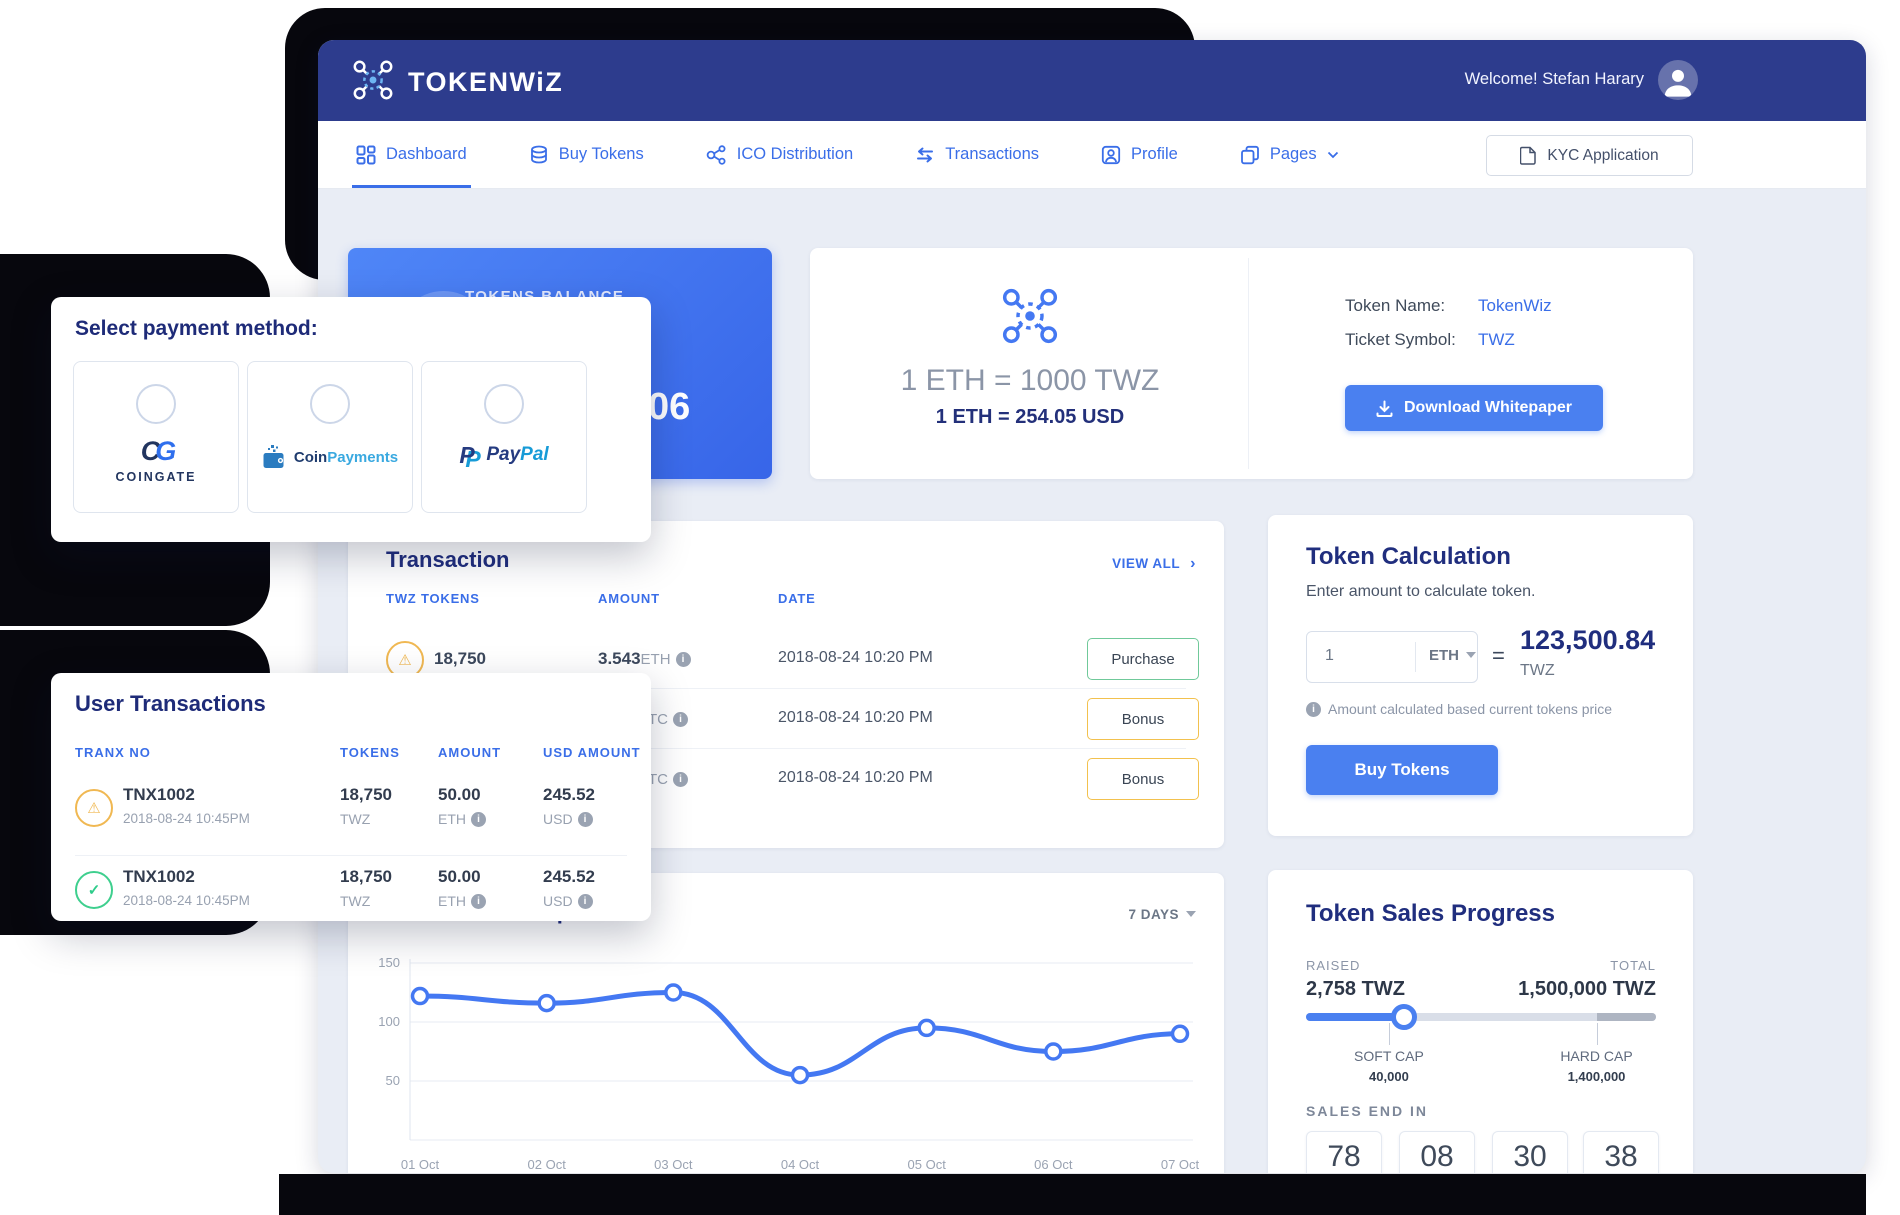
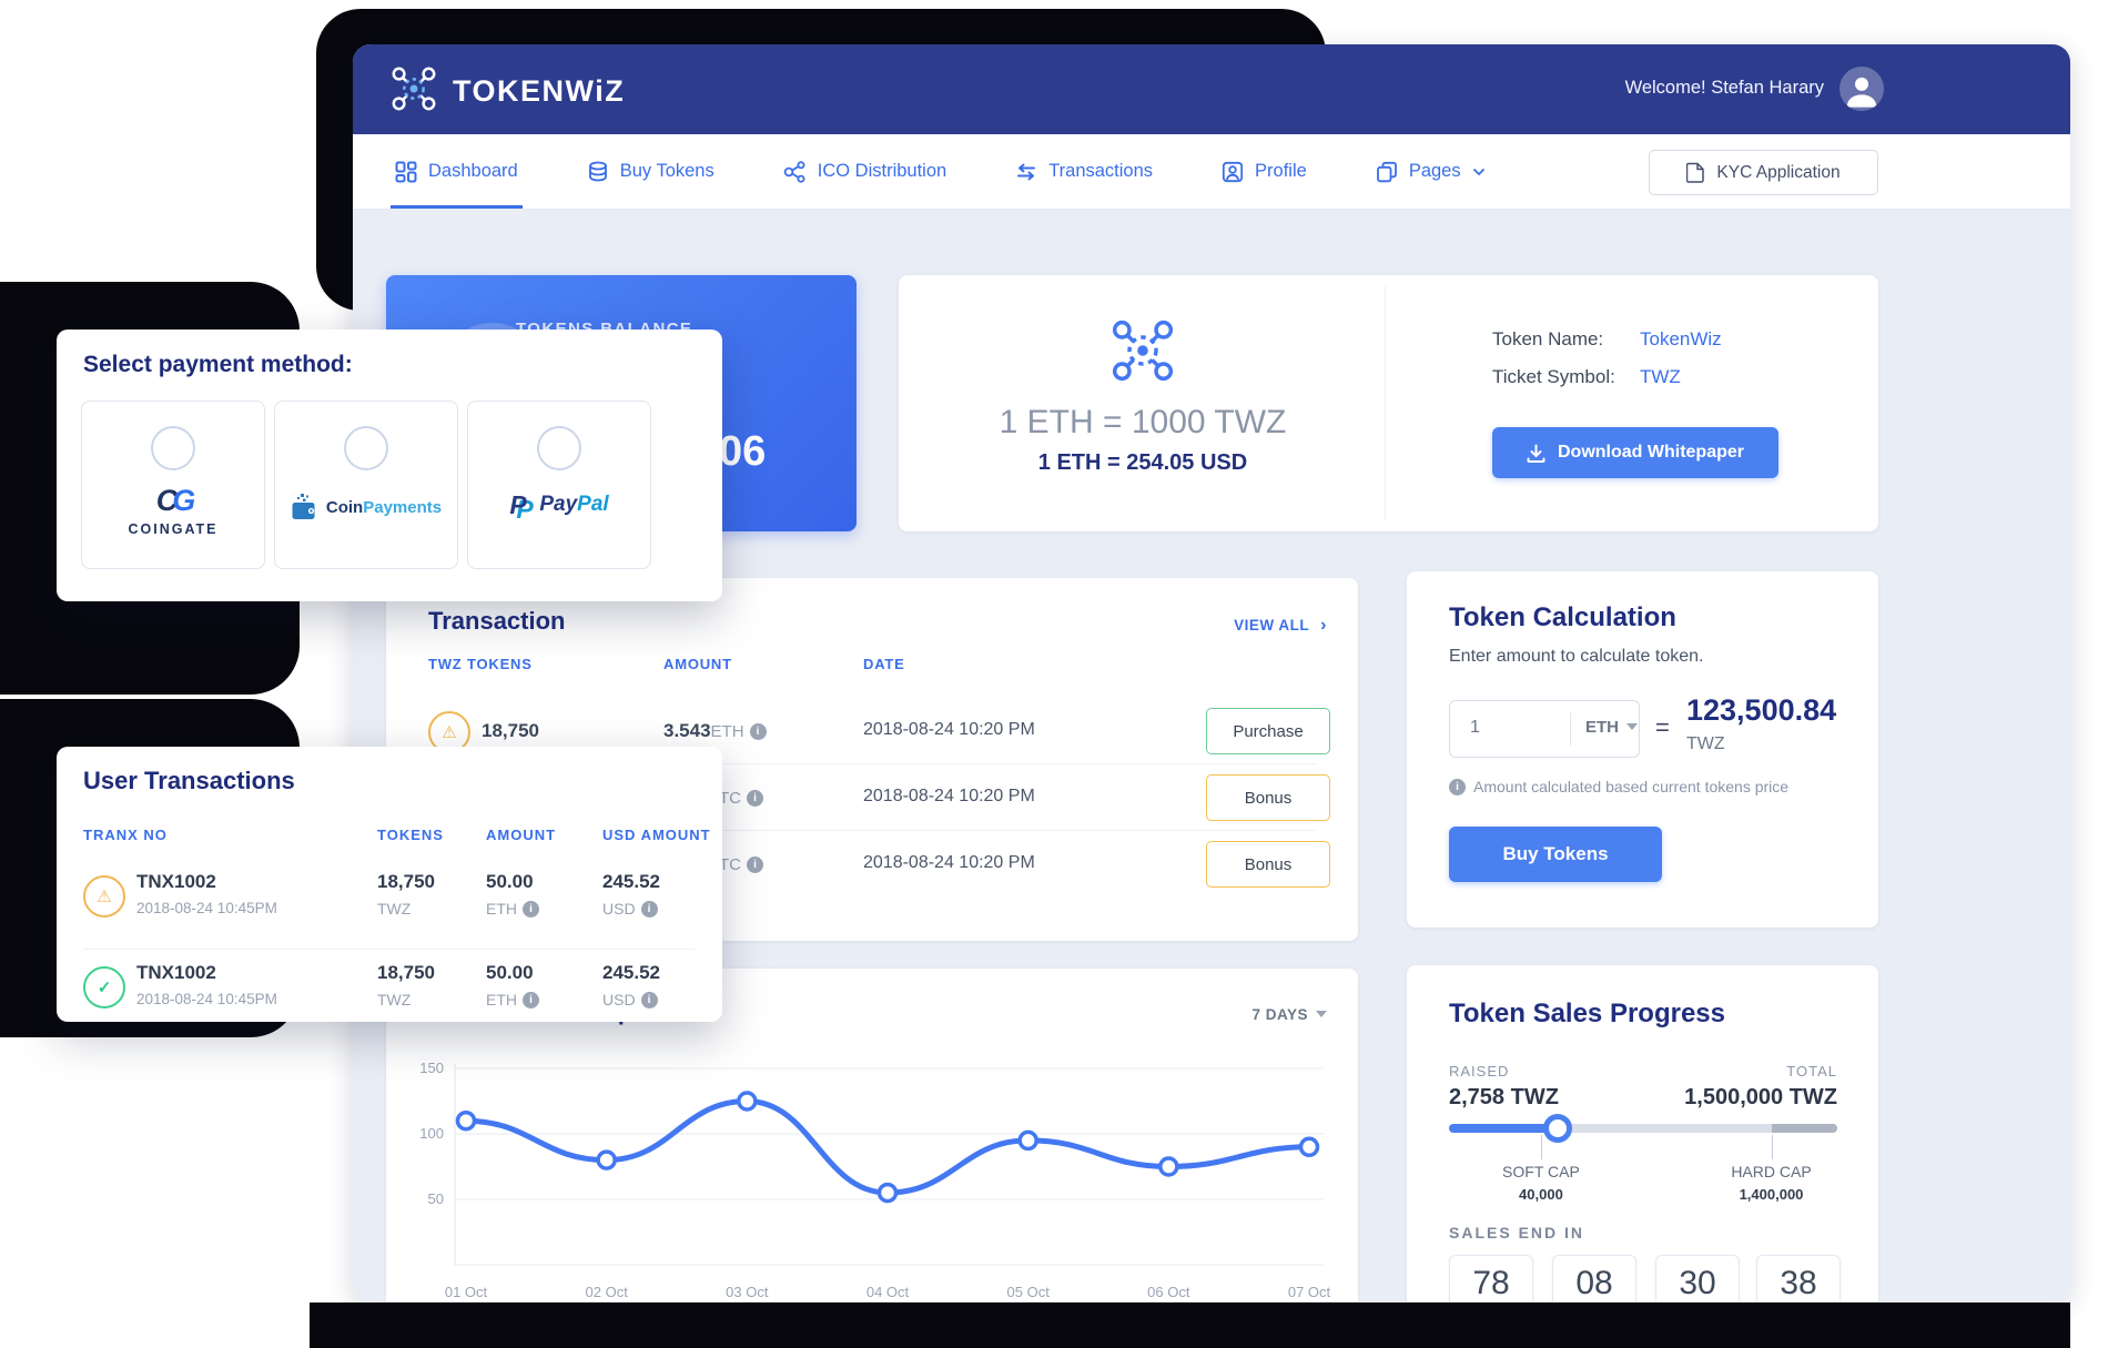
01 Oct: 122 -> 110
02 Oct: 116 -> 80
